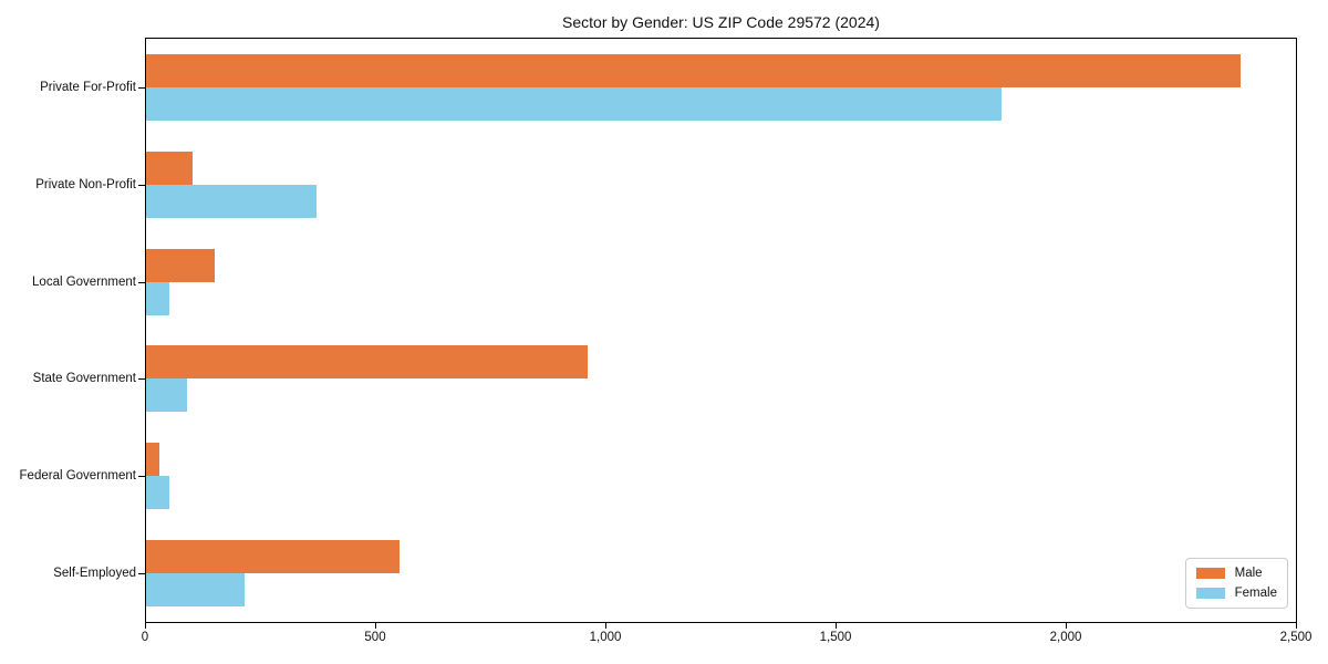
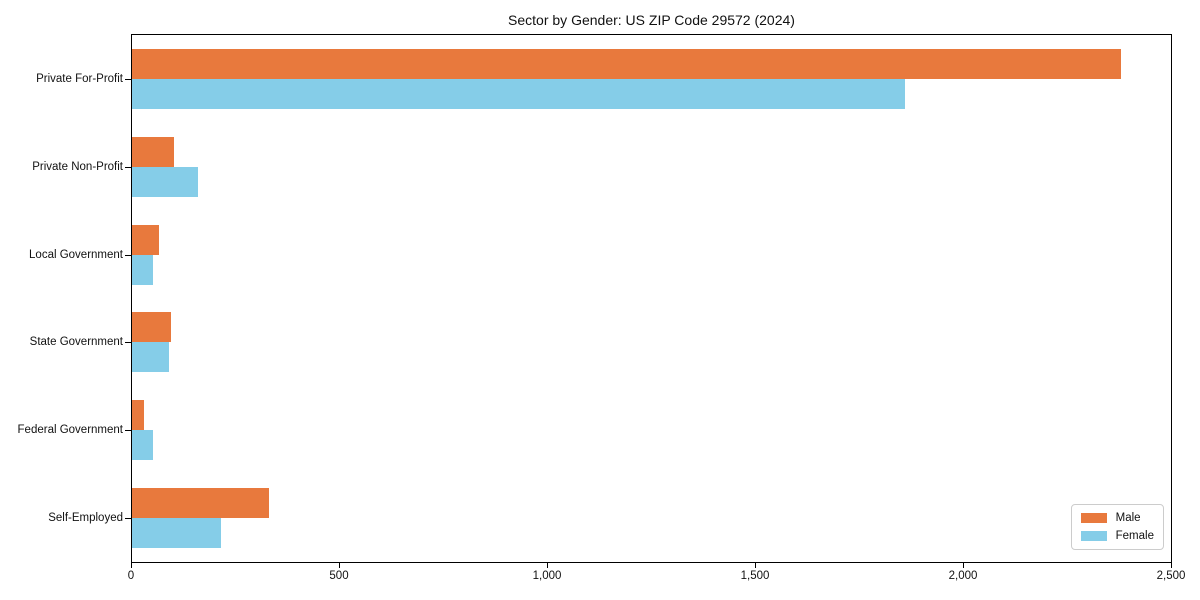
Female/Private Non-Profit: 370 -> 160
Male/Local Government: 150 -> 60
Male/State Government: 960 -> 90
Male/Self-Employed: 550 -> 330
